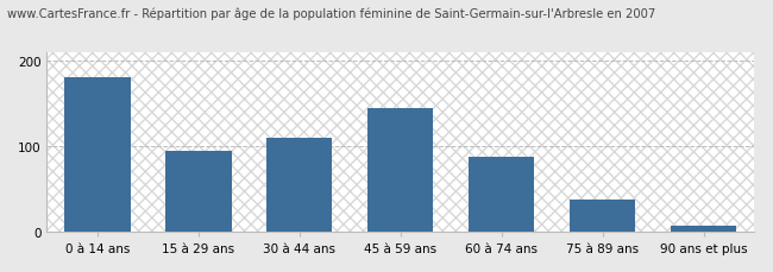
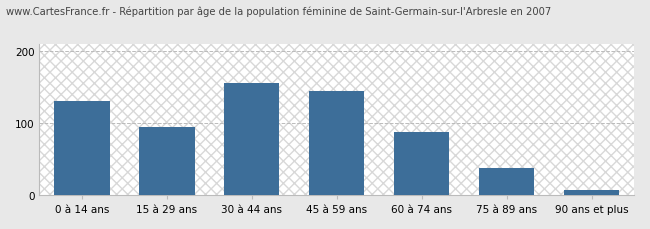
0 à 14 ans: 180 -> 130
30 à 44 ans: 110 -> 155
